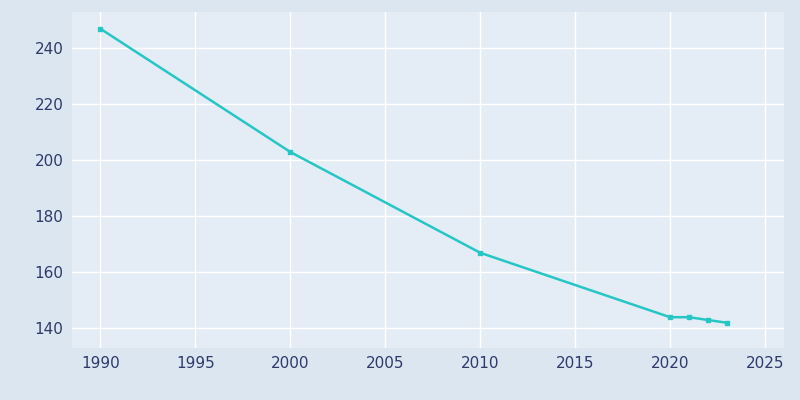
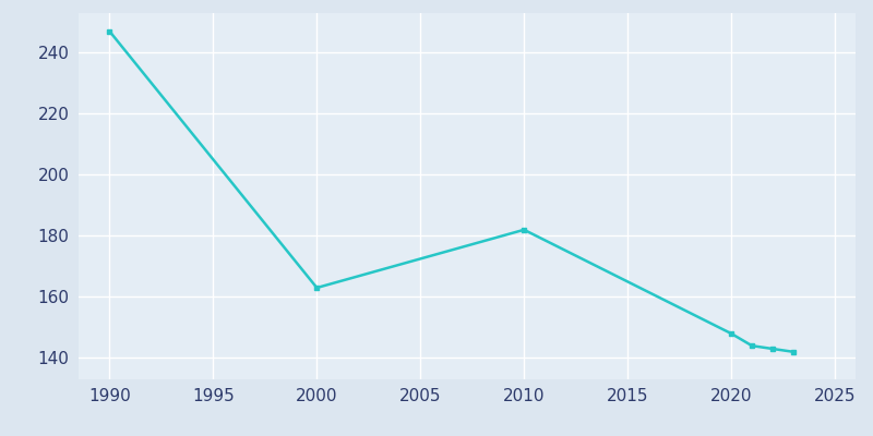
2000: 203 -> 163
2010: 167 -> 182
2020: 144 -> 148
